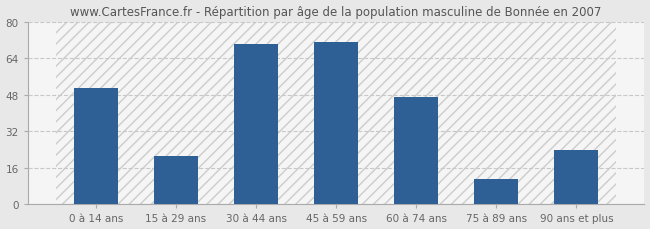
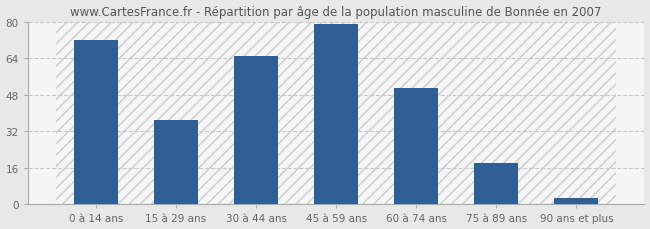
0 à 14 ans: 51 -> 72
15 à 29 ans: 21 -> 37
30 à 44 ans: 70 -> 65
45 à 59 ans: 71 -> 79
60 à 74 ans: 47 -> 51
75 à 89 ans: 11 -> 18
90 ans et plus: 24 -> 3
